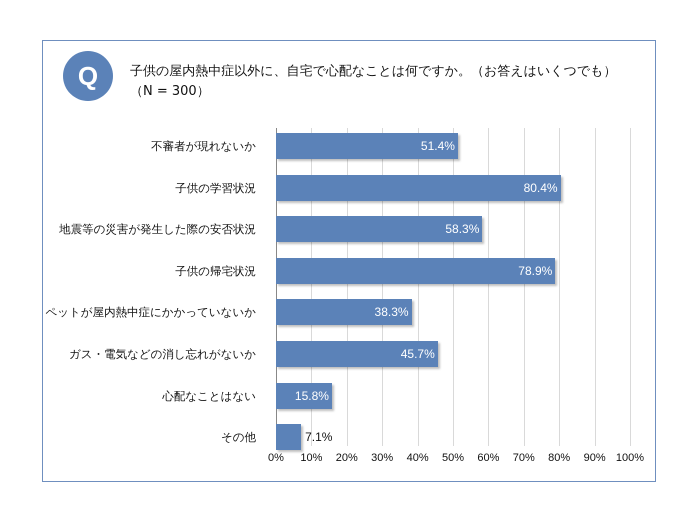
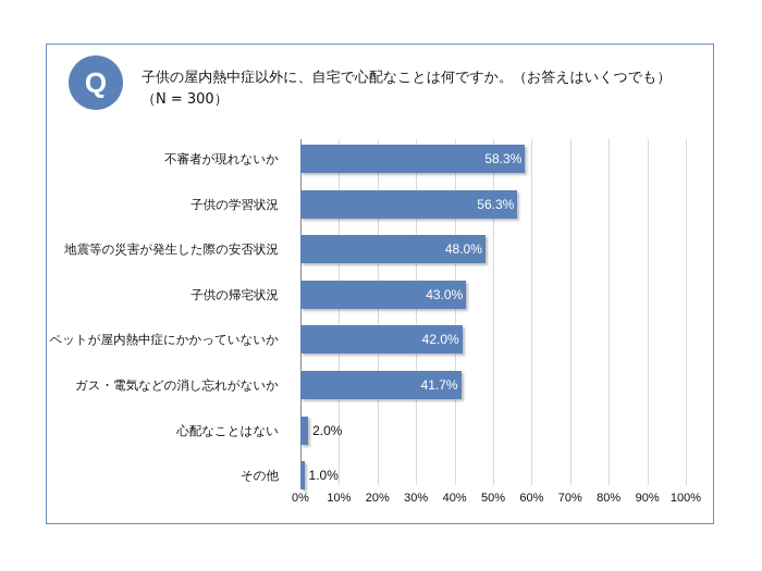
不審者が現れないか: 51.4% -> 58.3%
子供の学習状況: 80.4% -> 56.3%
地震等の災害が発生した際の安否状況: 58.3% -> 48.0%
子供の帰宅状況: 78.9% -> 43.0%
ペットが屋内熱中症にかかっていないか: 38.3% -> 42.0%
ガス・電気などの消し忘れがないか: 45.7% -> 41.7%
心配なことはない: 15.8% -> 2.0%
その他: 7.1% -> 1.0%
